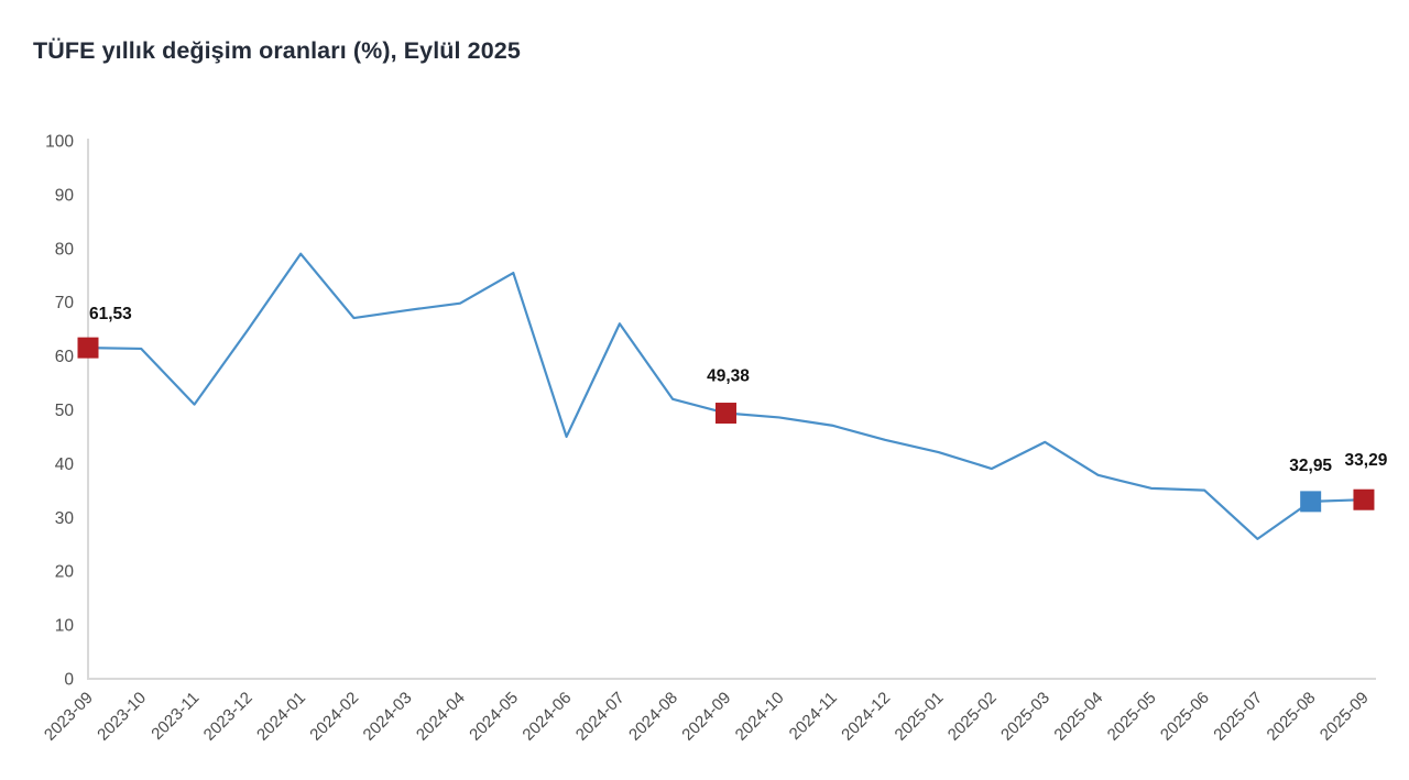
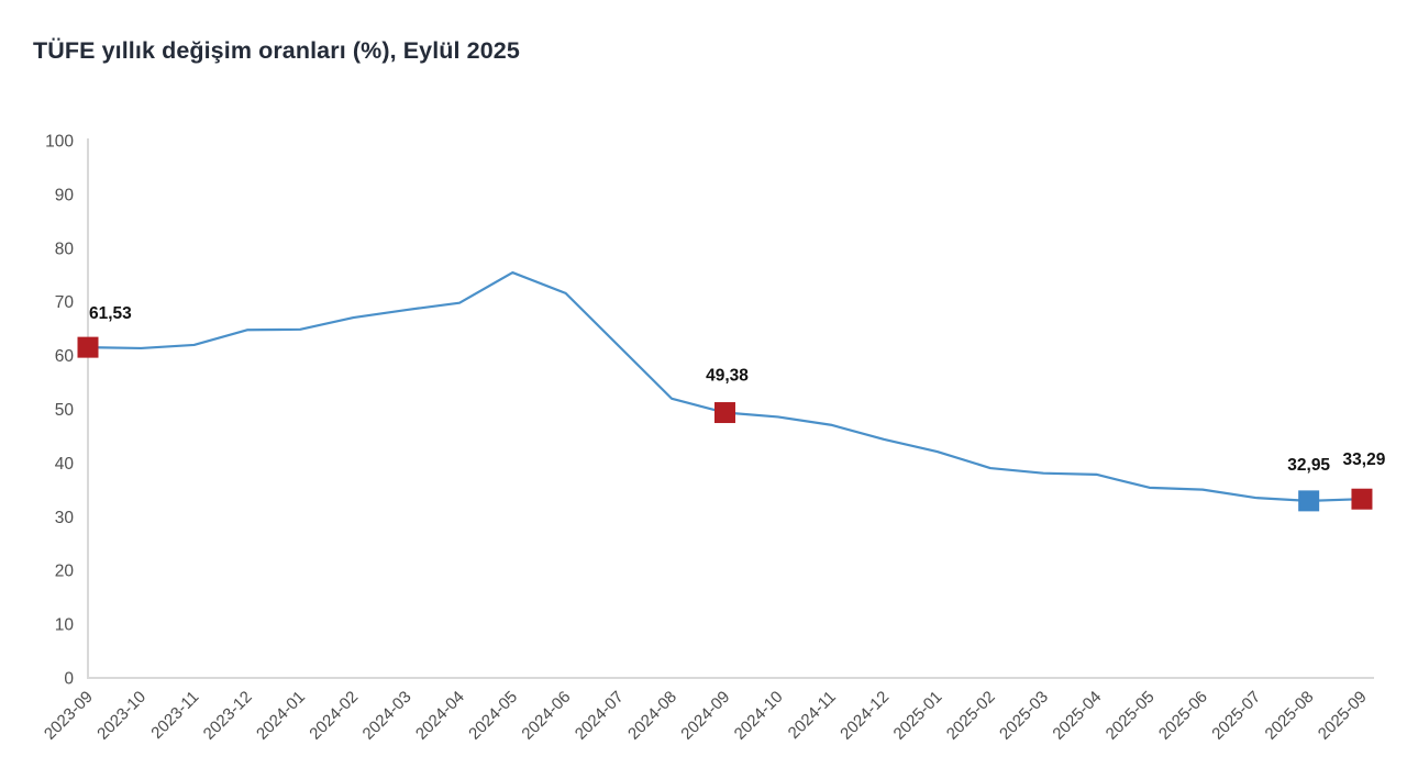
2023-11: 51 -> 62
2024-01: 79 -> 65
2024-06: 45 -> 72
2024-07: 66 -> 62
2025-03: 44 -> 38
2025-07: 26 -> 34
